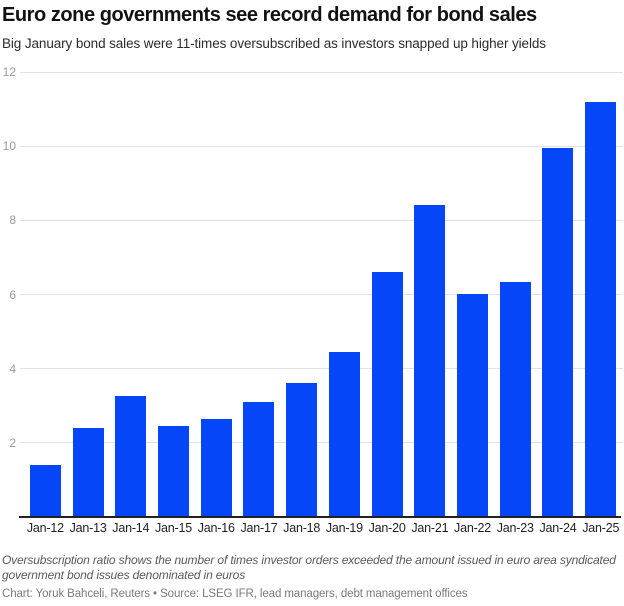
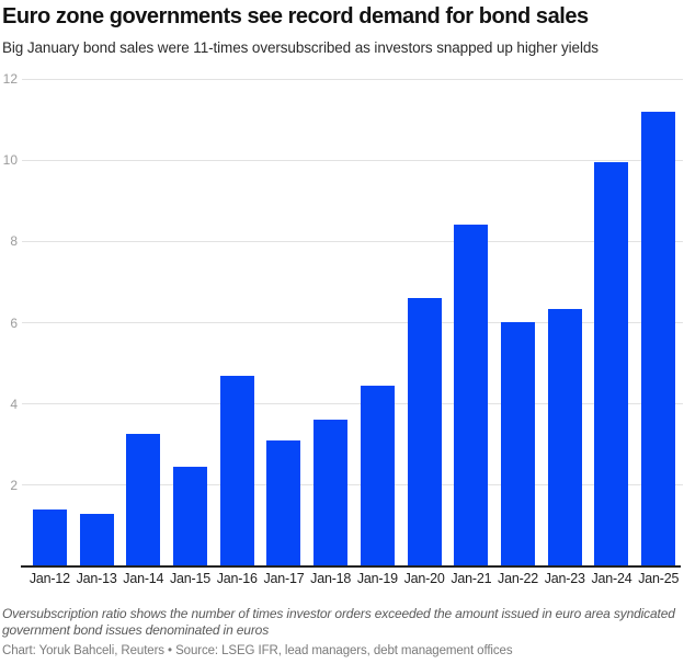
Jan-13: 2.4 -> 1.3
Jan-16: 2.6 -> 4.7
